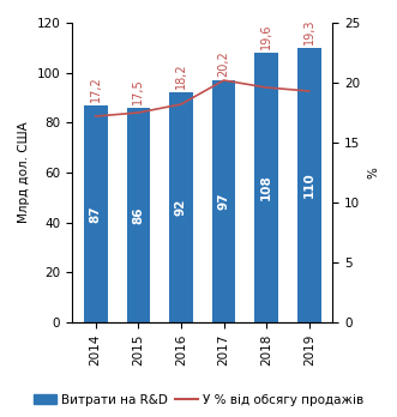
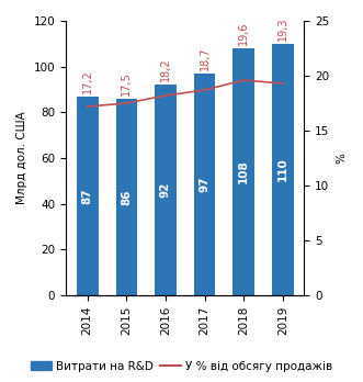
У % від обсягу продажів/2017: 20,2 -> 18,7
